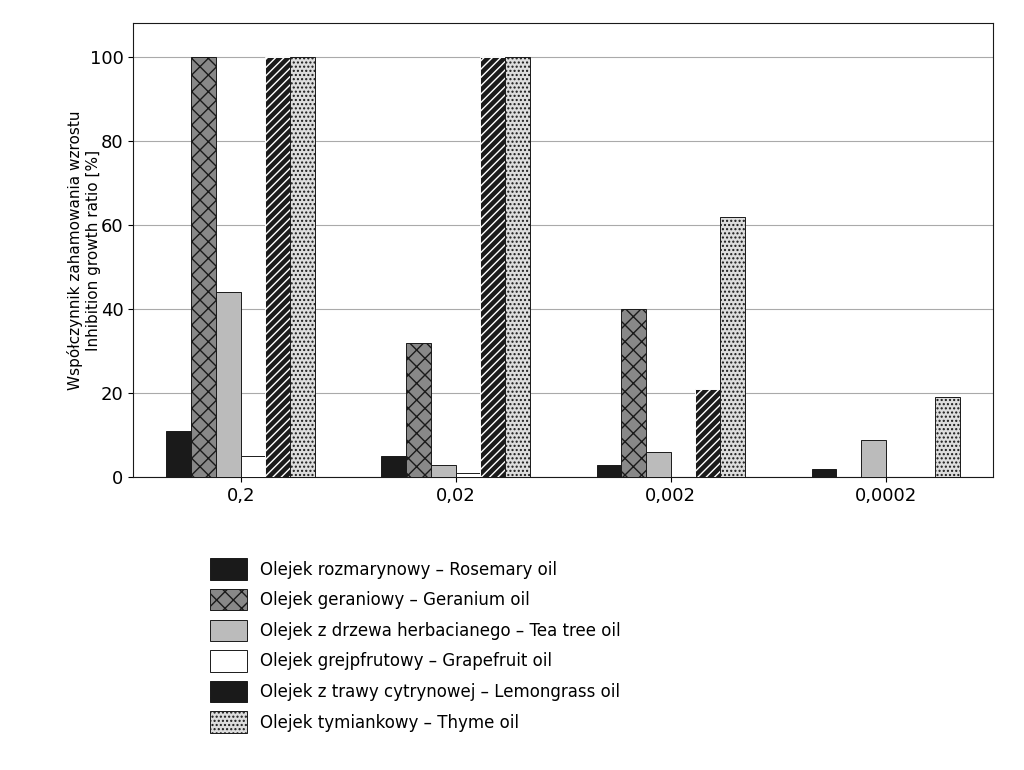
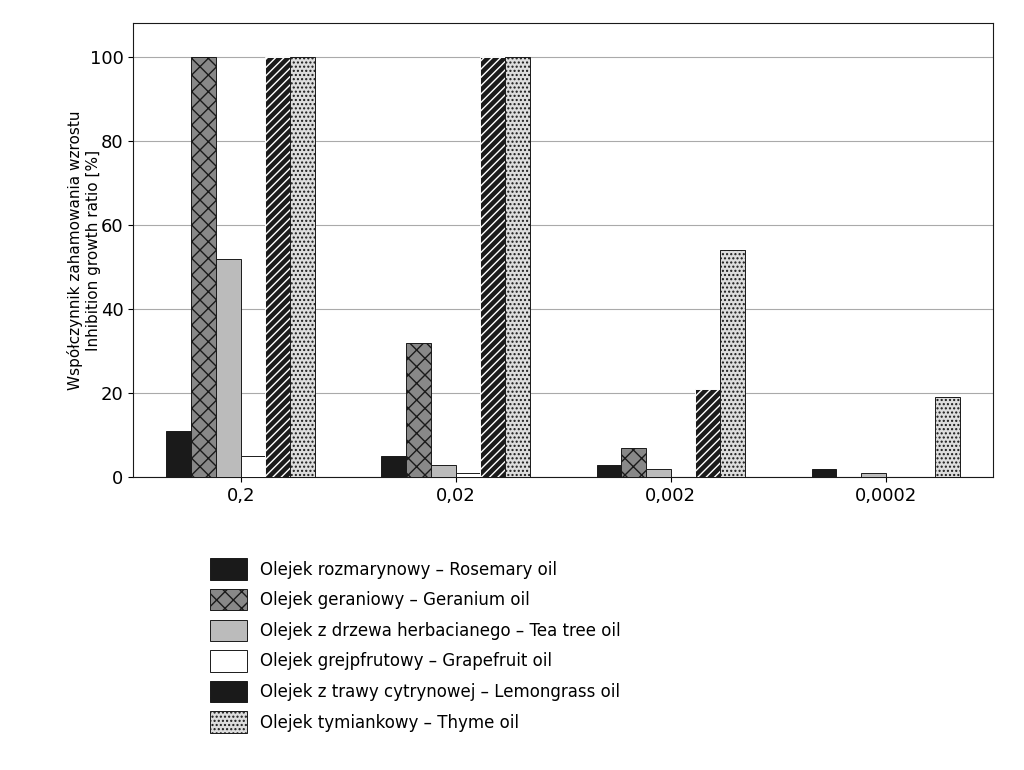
Olejek z drzewa herbacianego – Tea tree oil/0,2: 44 -> 52
Olejek geraniowy – Geranium oil/0,002: 40 -> 7
Olejek z drzewa herbacianego – Tea tree oil/0,002: 6 -> 2
Olejek tymiankowy – Thyme oil/0,002: 62 -> 54
Olejek z drzewa herbacianego – Tea tree oil/0,0002: 9 -> 1
